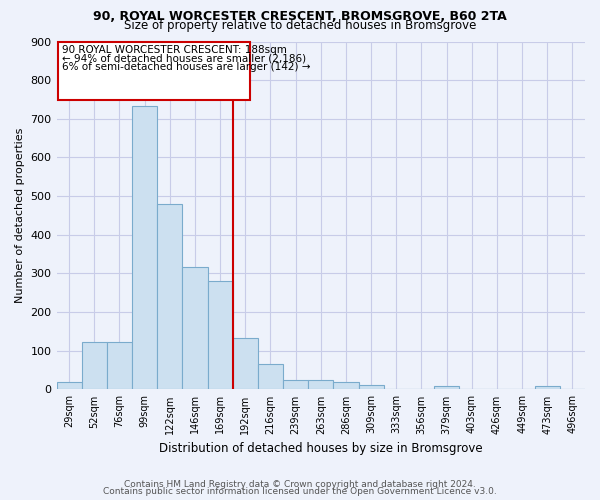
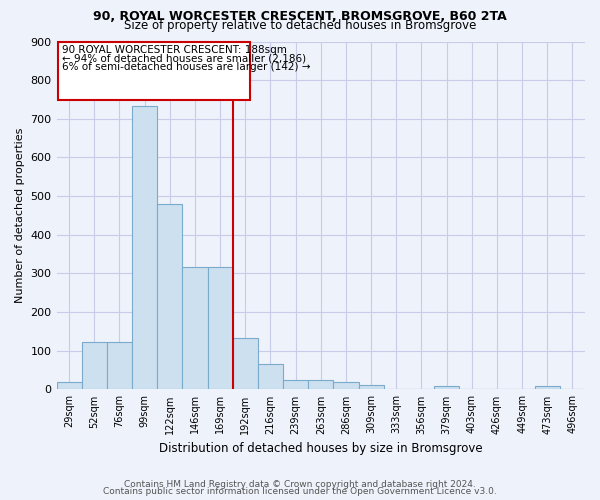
169sqm: 280 -> 316
